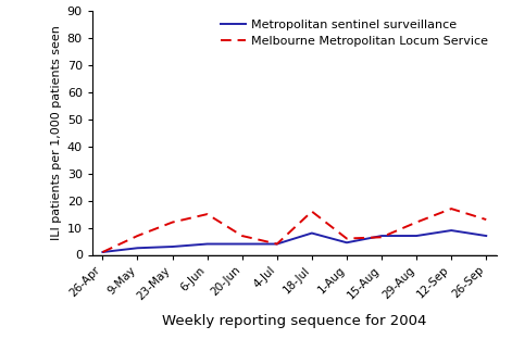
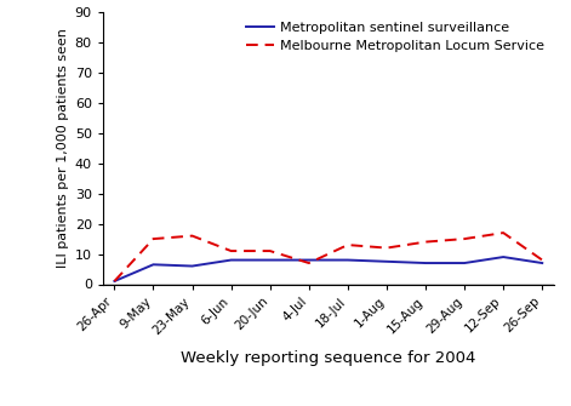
Metropolitan sentinel surveillance/9-May: 2.5 -> 6.5
Melbourne Metropolitan Locum Service/9-May: 7.0 -> 15.0
Metropolitan sentinel surveillance/23-May: 3.0 -> 6.0
Melbourne Metropolitan Locum Service/23-May: 12.0 -> 16.0
Metropolitan sentinel surveillance/6-Jun: 4.0 -> 8.0
Melbourne Metropolitan Locum Service/6-Jun: 15.0 -> 11.0
Metropolitan sentinel surveillance/20-Jun: 4.0 -> 8.0
Melbourne Metropolitan Locum Service/20-Jun: 7.0 -> 11.0
Metropolitan sentinel surveillance/4-Jul: 4.0 -> 8.0
Melbourne Metropolitan Locum Service/4-Jul: 4.0 -> 7.0
Melbourne Metropolitan Locum Service/18-Jul: 16.0 -> 13.0
Metropolitan sentinel surveillance/1-Aug: 4.5 -> 7.5
Melbourne Metropolitan Locum Service/1-Aug: 6.0 -> 12.0
Melbourne Metropolitan Locum Service/15-Aug: 6.5 -> 14.0
Melbourne Metropolitan Locum Service/29-Aug: 12.0 -> 15.0
Melbourne Metropolitan Locum Service/26-Sep: 13.0 -> 8.0
